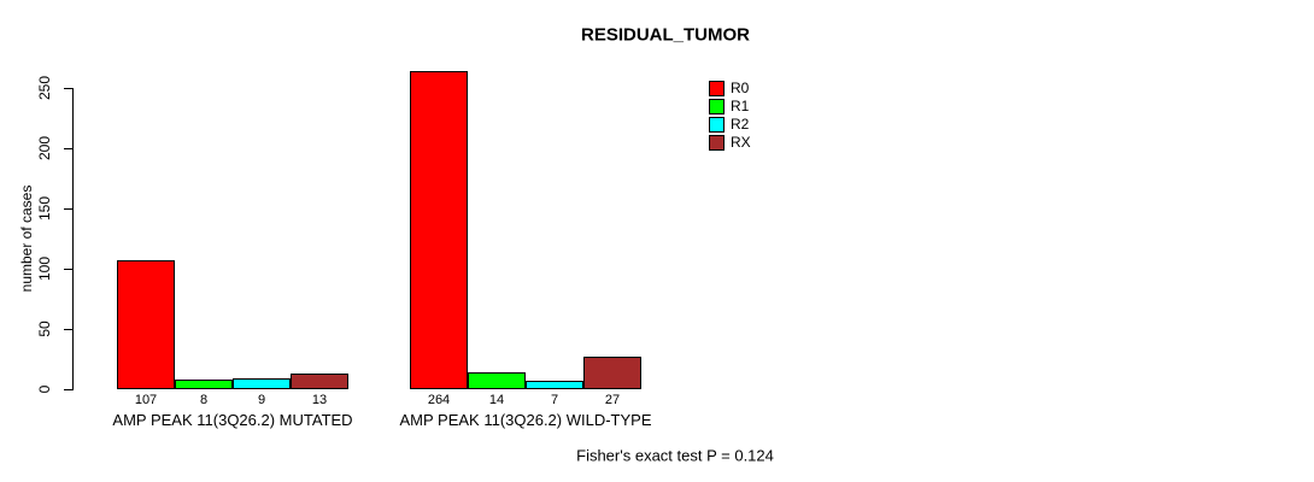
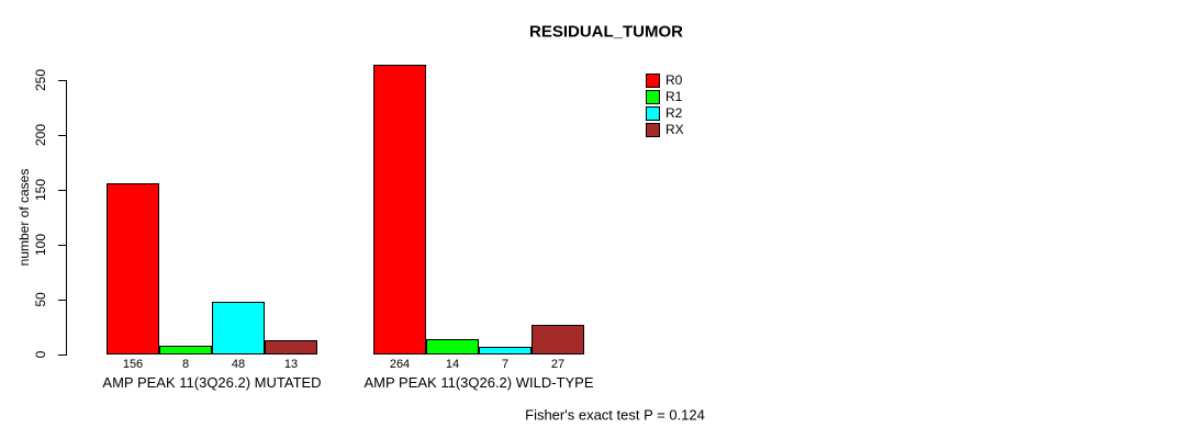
R0/AMP PEAK 11(3Q26.2) MUTATED: 107 -> 156
R2/AMP PEAK 11(3Q26.2) MUTATED: 9 -> 48
